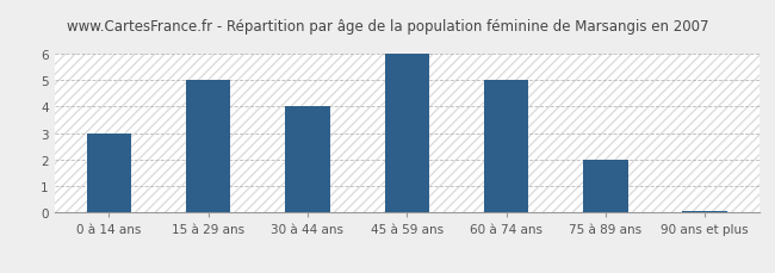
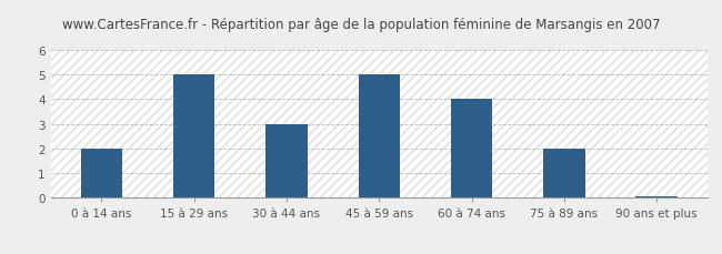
0 à 14 ans: 3.00 -> 2.00
30 à 44 ans: 4.00 -> 3.00
45 à 59 ans: 6.00 -> 5.00
60 à 74 ans: 5.00 -> 4.00
